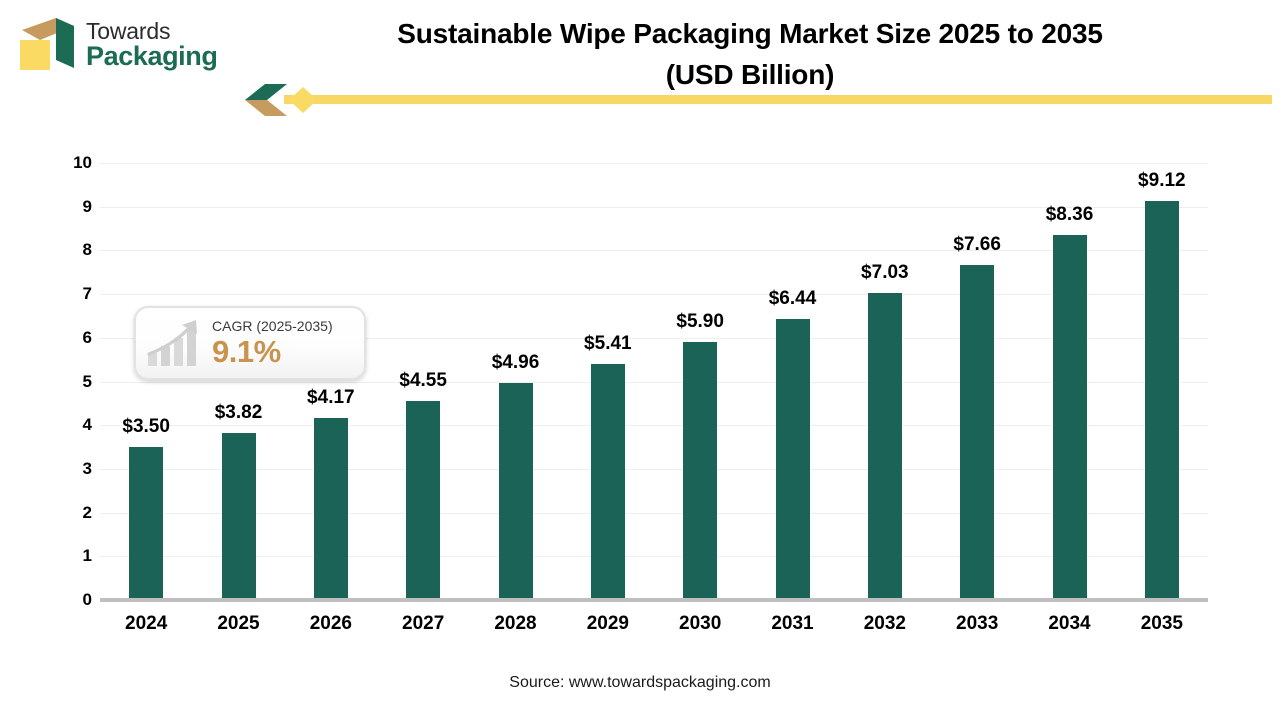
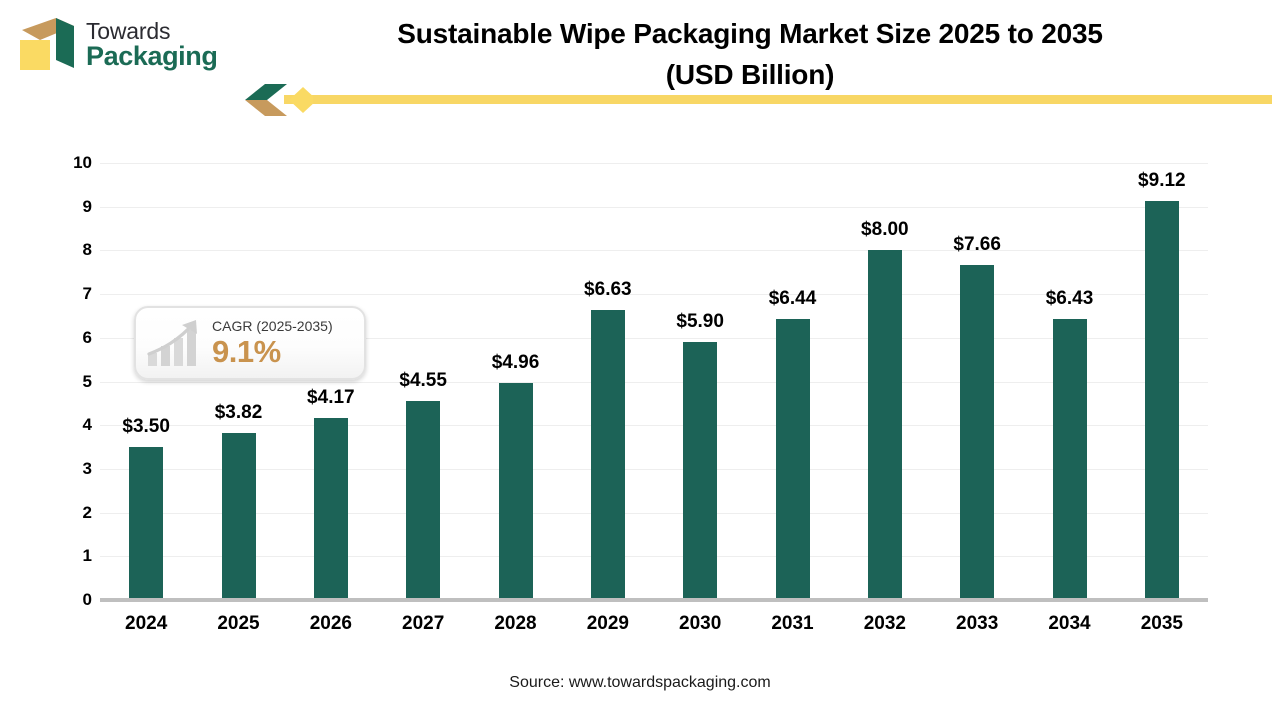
2029: $5.41 -> $6.63
2032: $7.03 -> $8.00
2034: $8.36 -> $6.43
